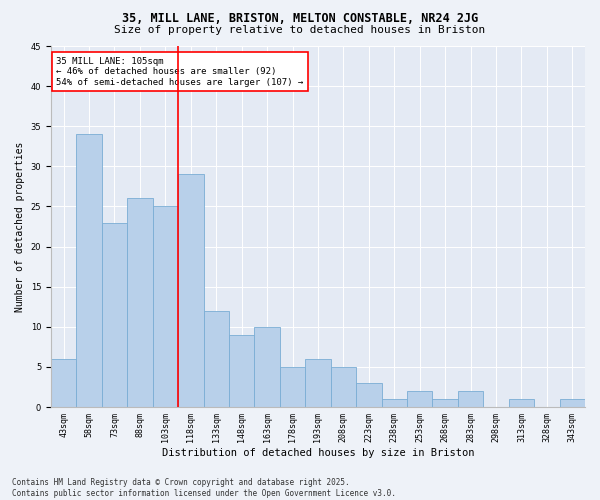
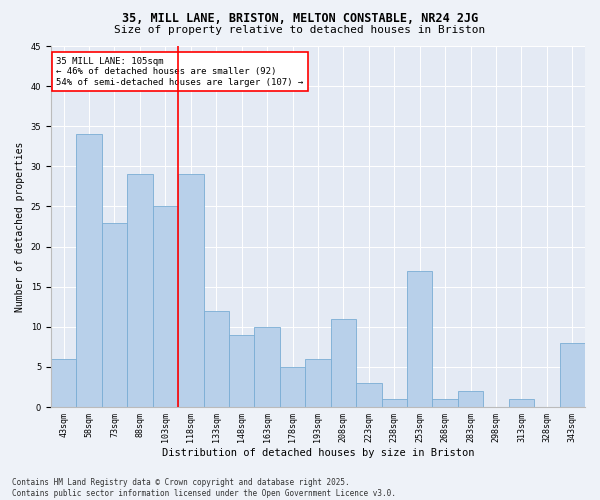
88sqm: 26 -> 29
208sqm: 5 -> 11
253sqm: 2 -> 17
343sqm: 1 -> 8
